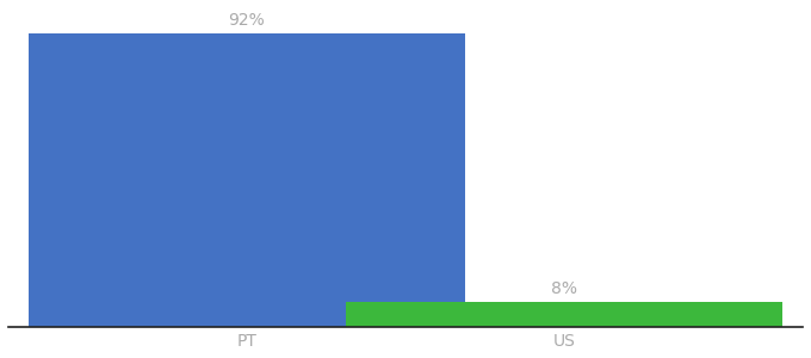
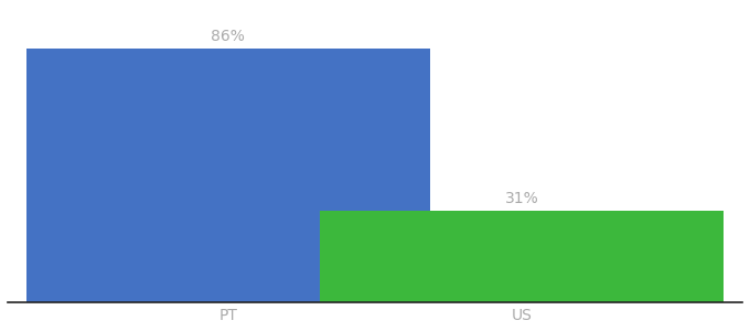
PT: 92% -> 86%
US: 8% -> 31%
